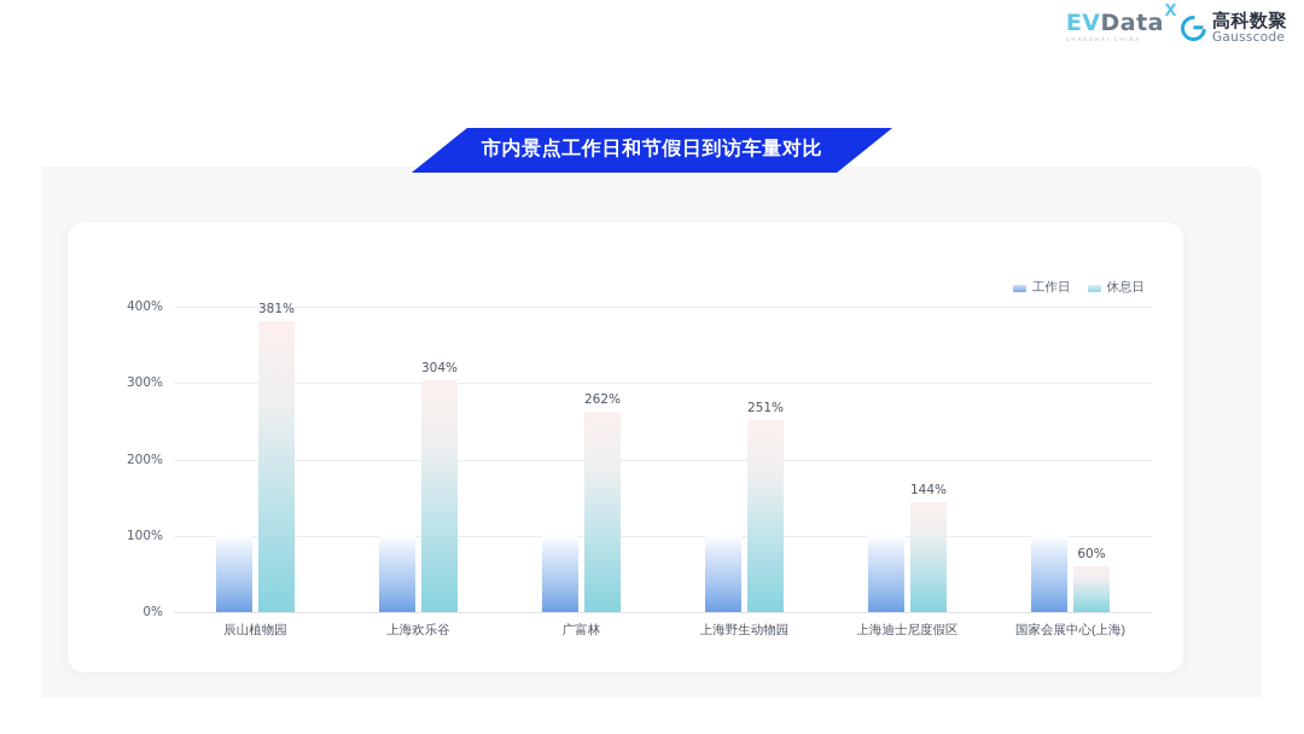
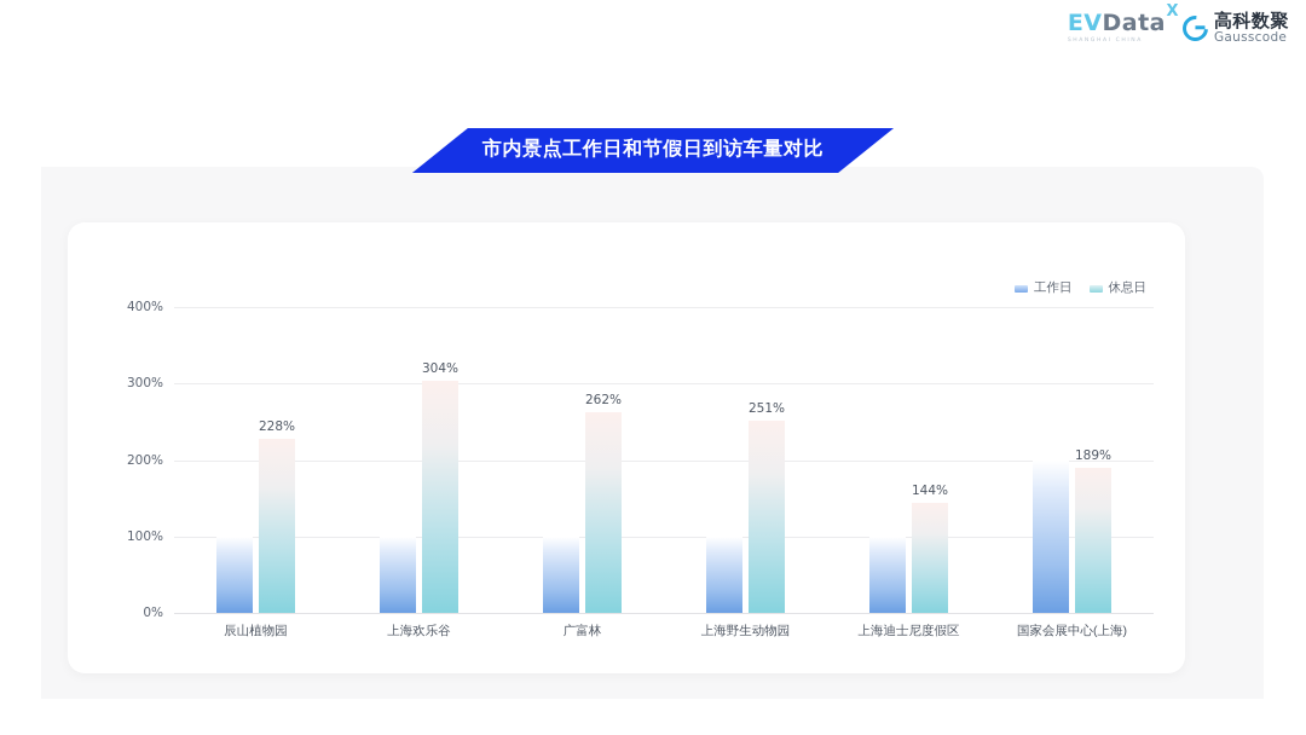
休息日/辰山植物园: 381% -> 228%
工作日/国家会展中心(上海): 100% -> 200%
休息日/国家会展中心(上海): 60% -> 189%
